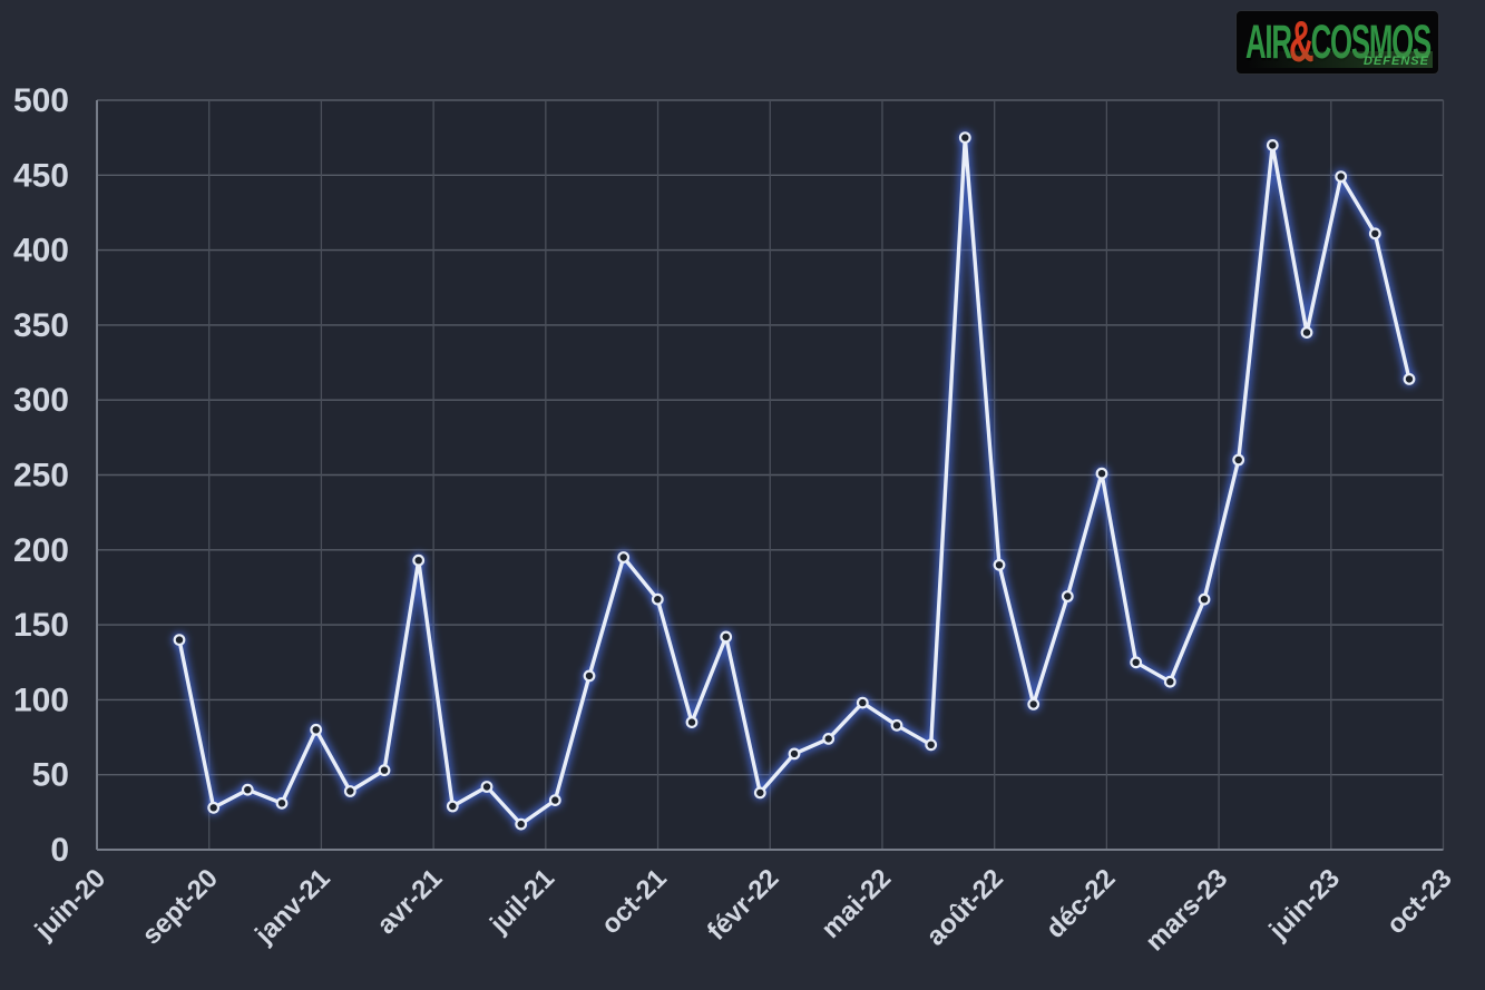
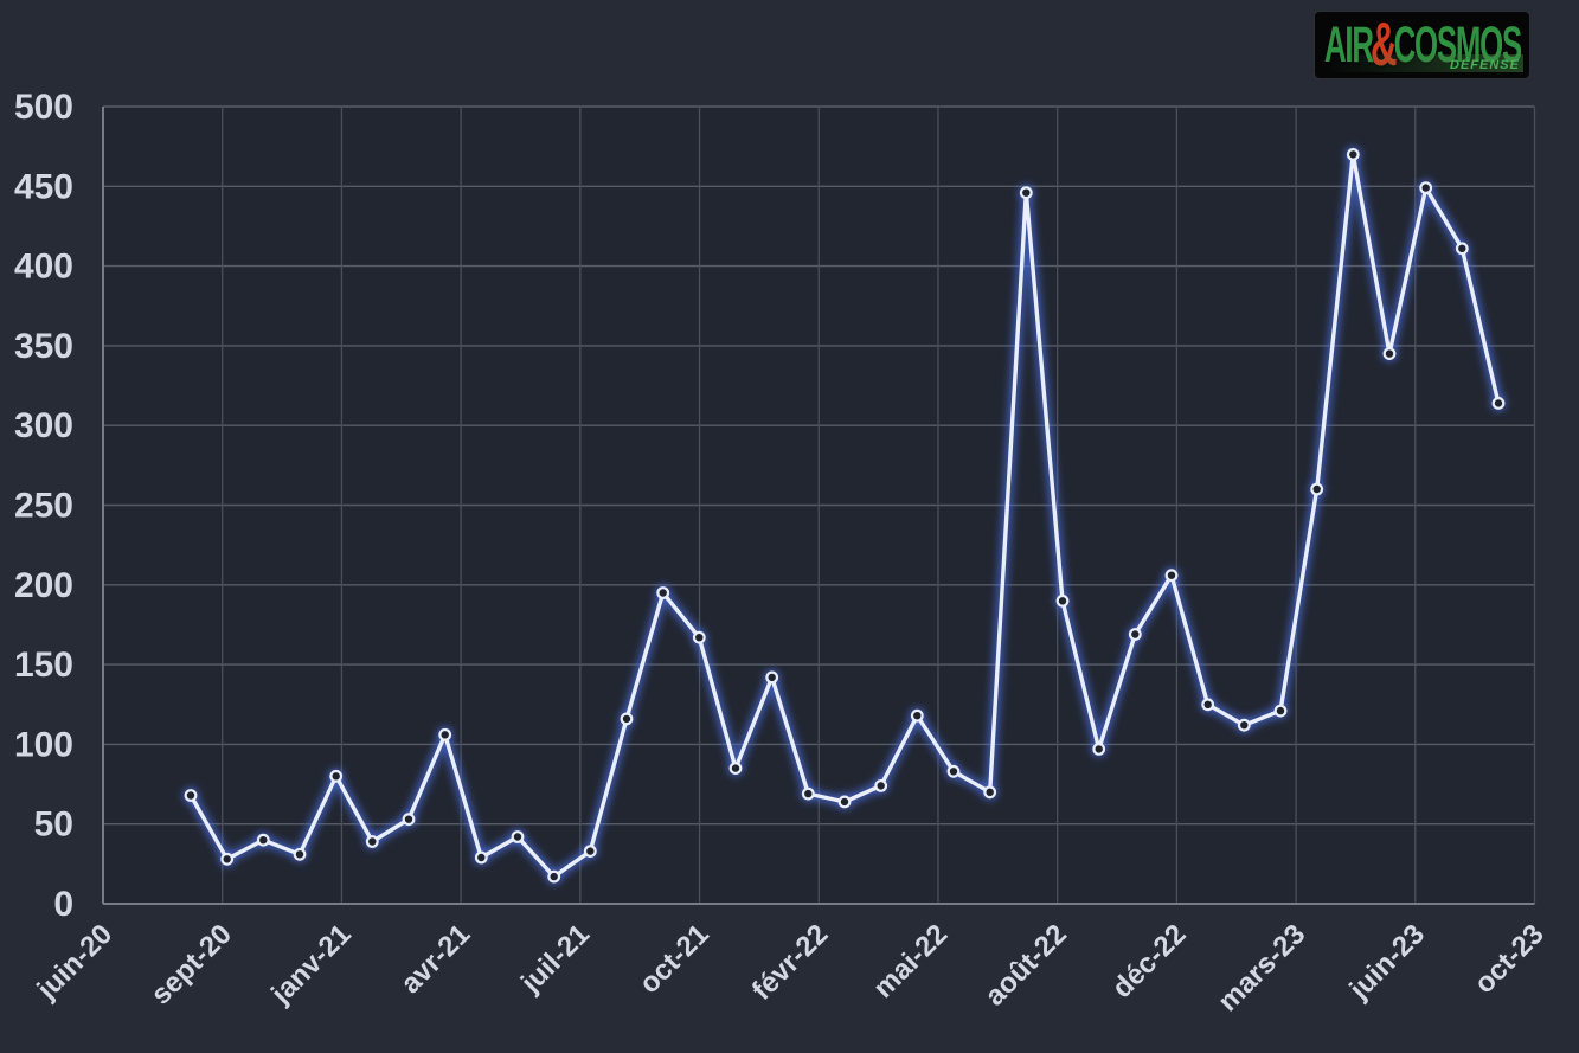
sept-20: 140 -> 68
avr-21: 193 -> 106
févr-22: 38 -> 69
mai-22: 98 -> 118
août-22: 475 -> 446
déc-22: 251 -> 206
mars-23: 167 -> 121
